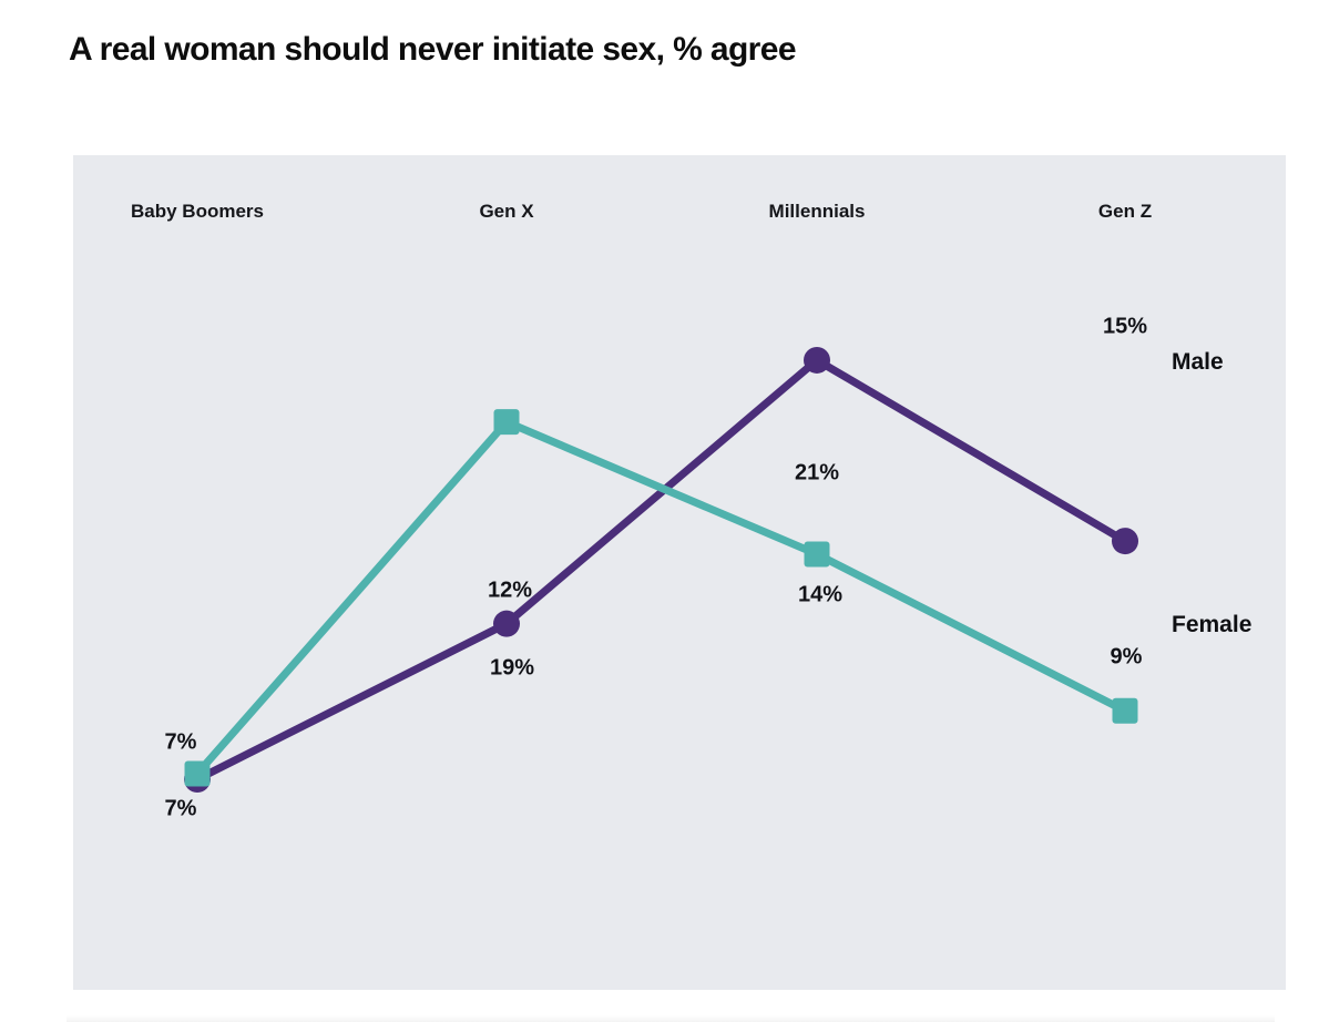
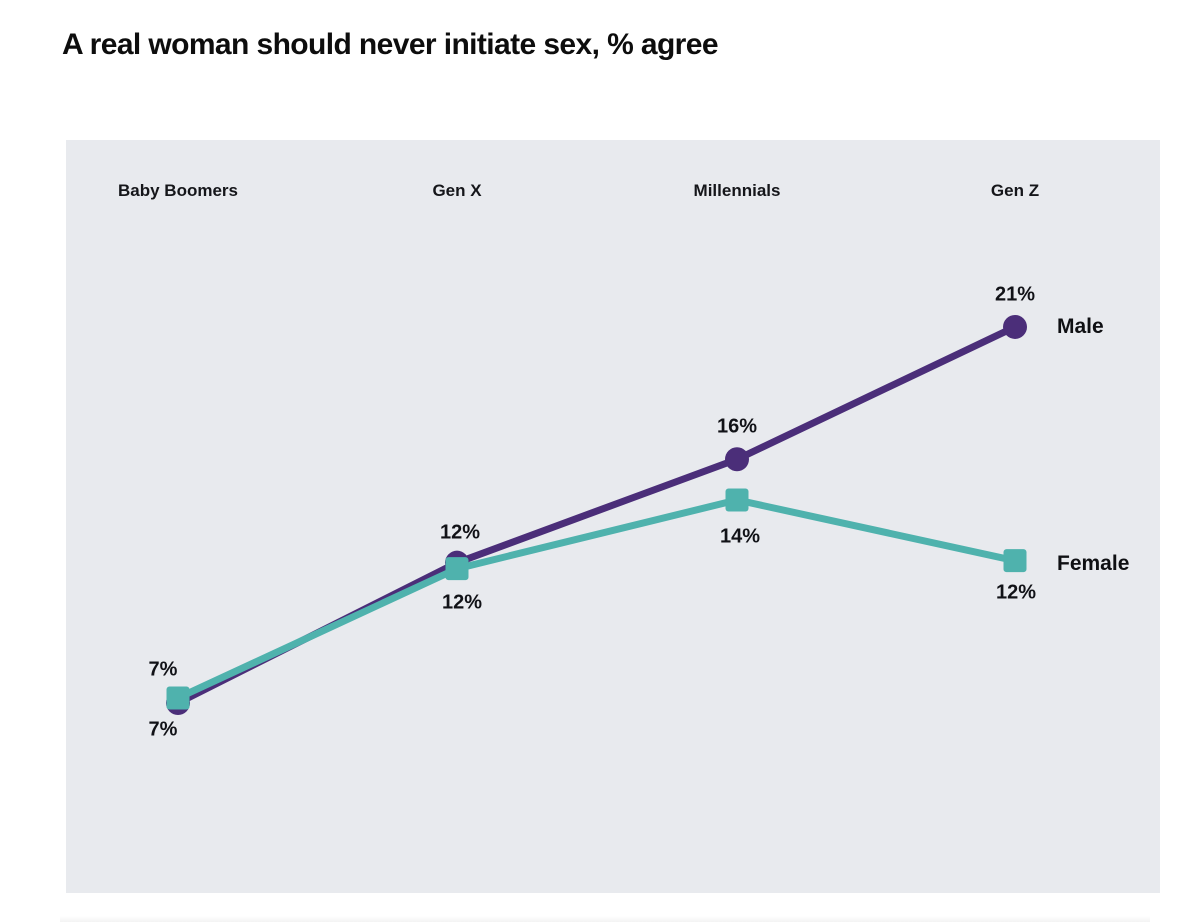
Female/Gen X: 19% -> 12%
Male/Millennials: 21% -> 16%
Male/Gen Z: 15% -> 21%
Female/Gen Z: 9% -> 12%
